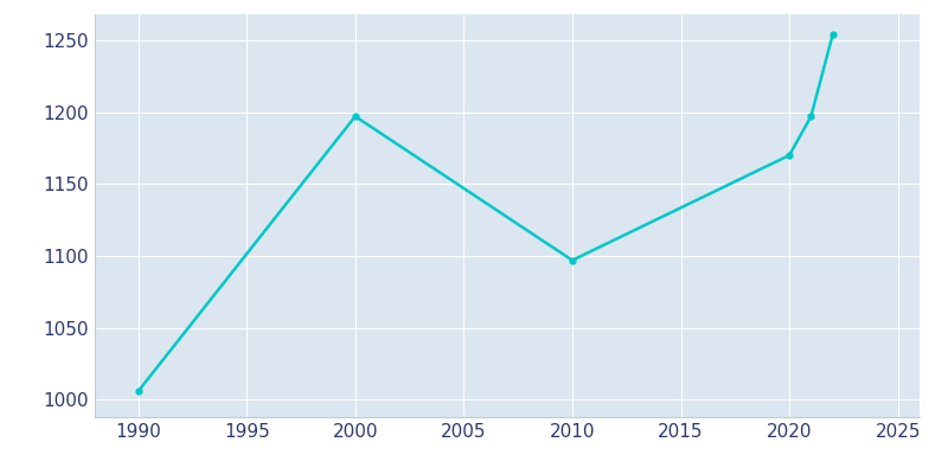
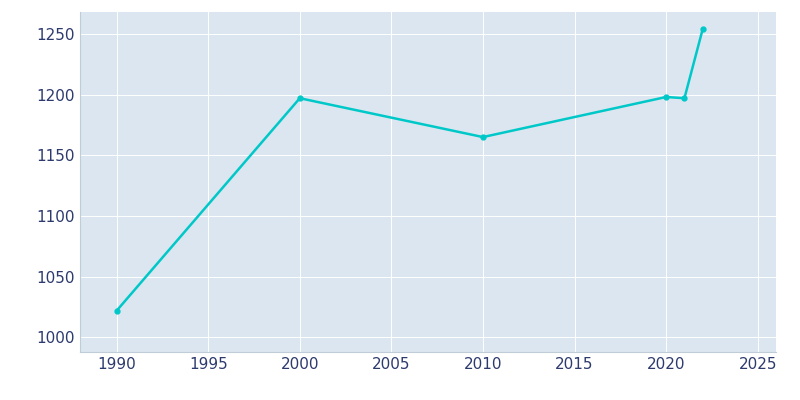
1990: 1006 -> 1022
2010: 1097 -> 1165
2020: 1170 -> 1198
